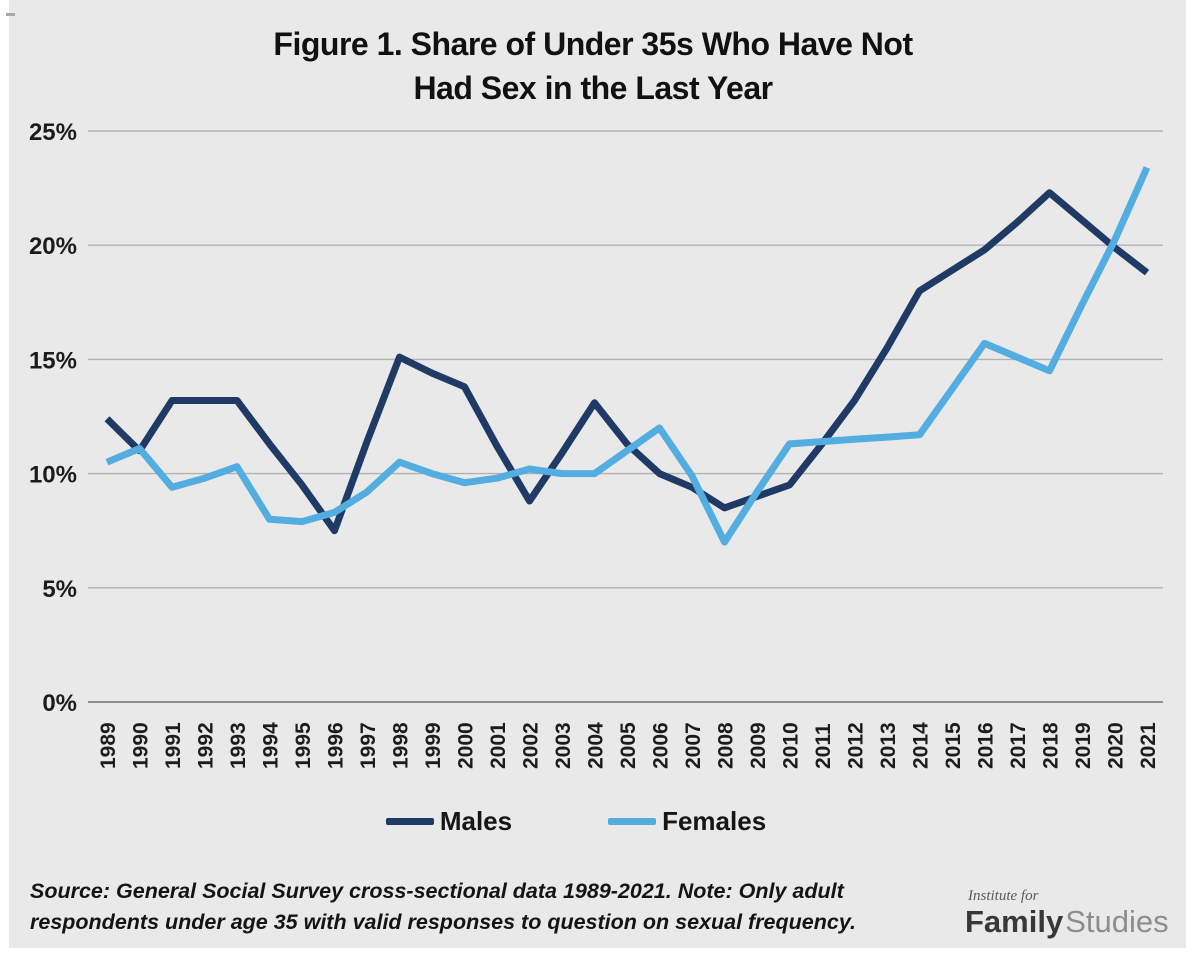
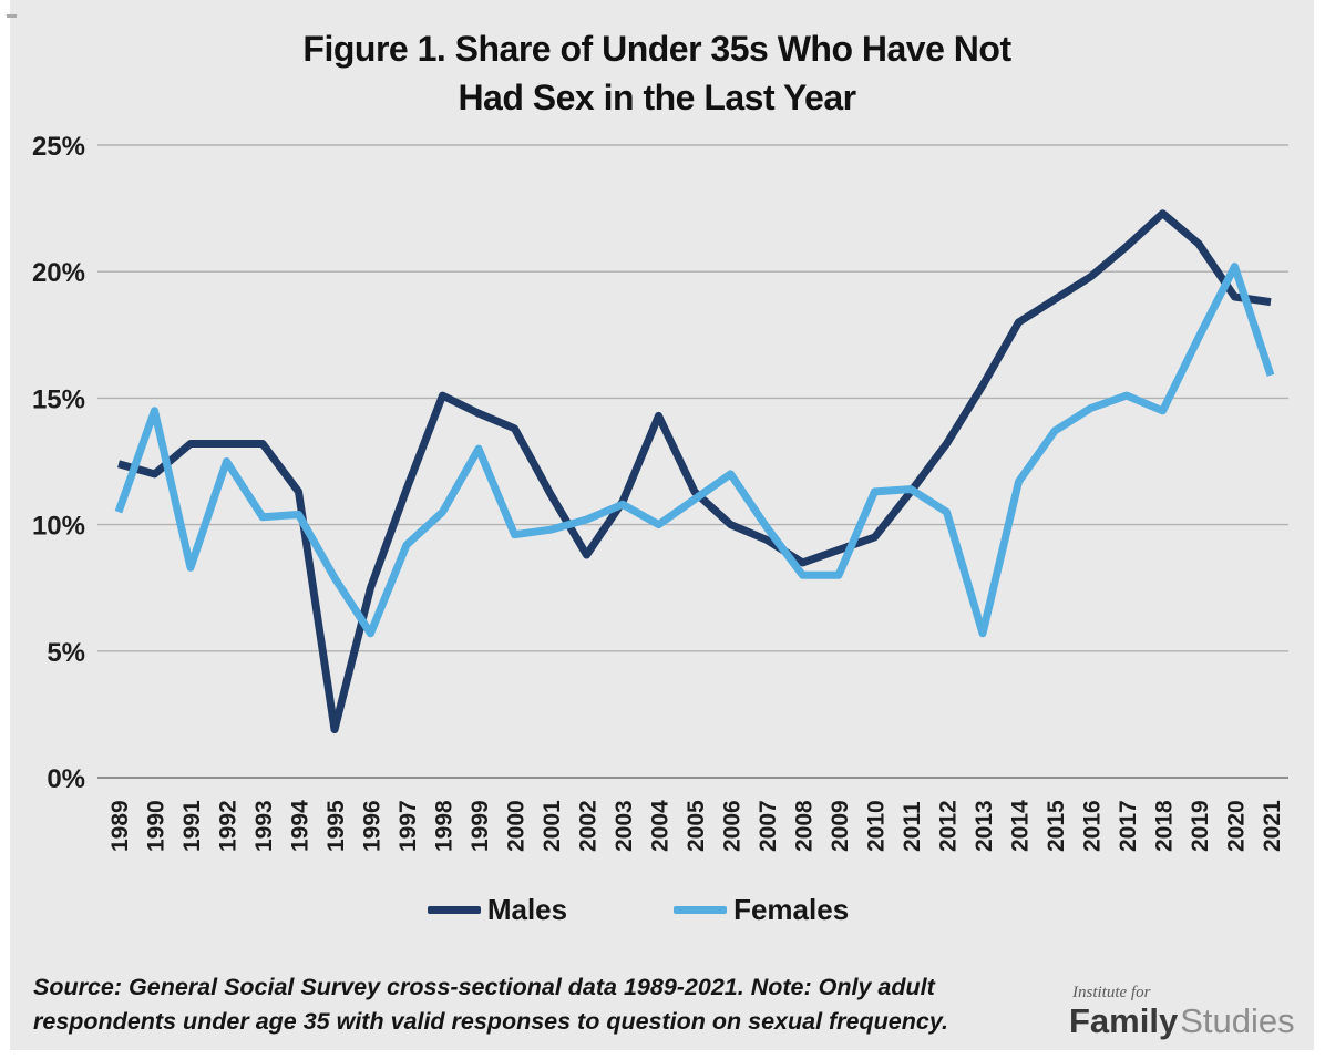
Males/1990: 11.0% -> 12.0%
Females/1990: 11.1% -> 14.5%
Females/1991: 9.4% -> 8.3%
Females/1992: 9.8% -> 12.5%
Females/1994: 8.0% -> 10.4%
Males/1995: 9.5% -> 1.9%
Females/1996: 8.3% -> 5.7%
Females/1999: 10.0% -> 13.0%
Females/2003: 10.0% -> 10.8%
Males/2004: 13.1% -> 14.3%
Females/2008: 7.0% -> 8.0%
Females/2009: 9.2% -> 8.0%
Females/2012: 11.5% -> 10.5%
Females/2013: 11.6% -> 5.7%
Females/2016: 15.7% -> 14.6%
Males/2020: 19.9% -> 19.0%
Females/2021: 23.4% -> 15.9%
